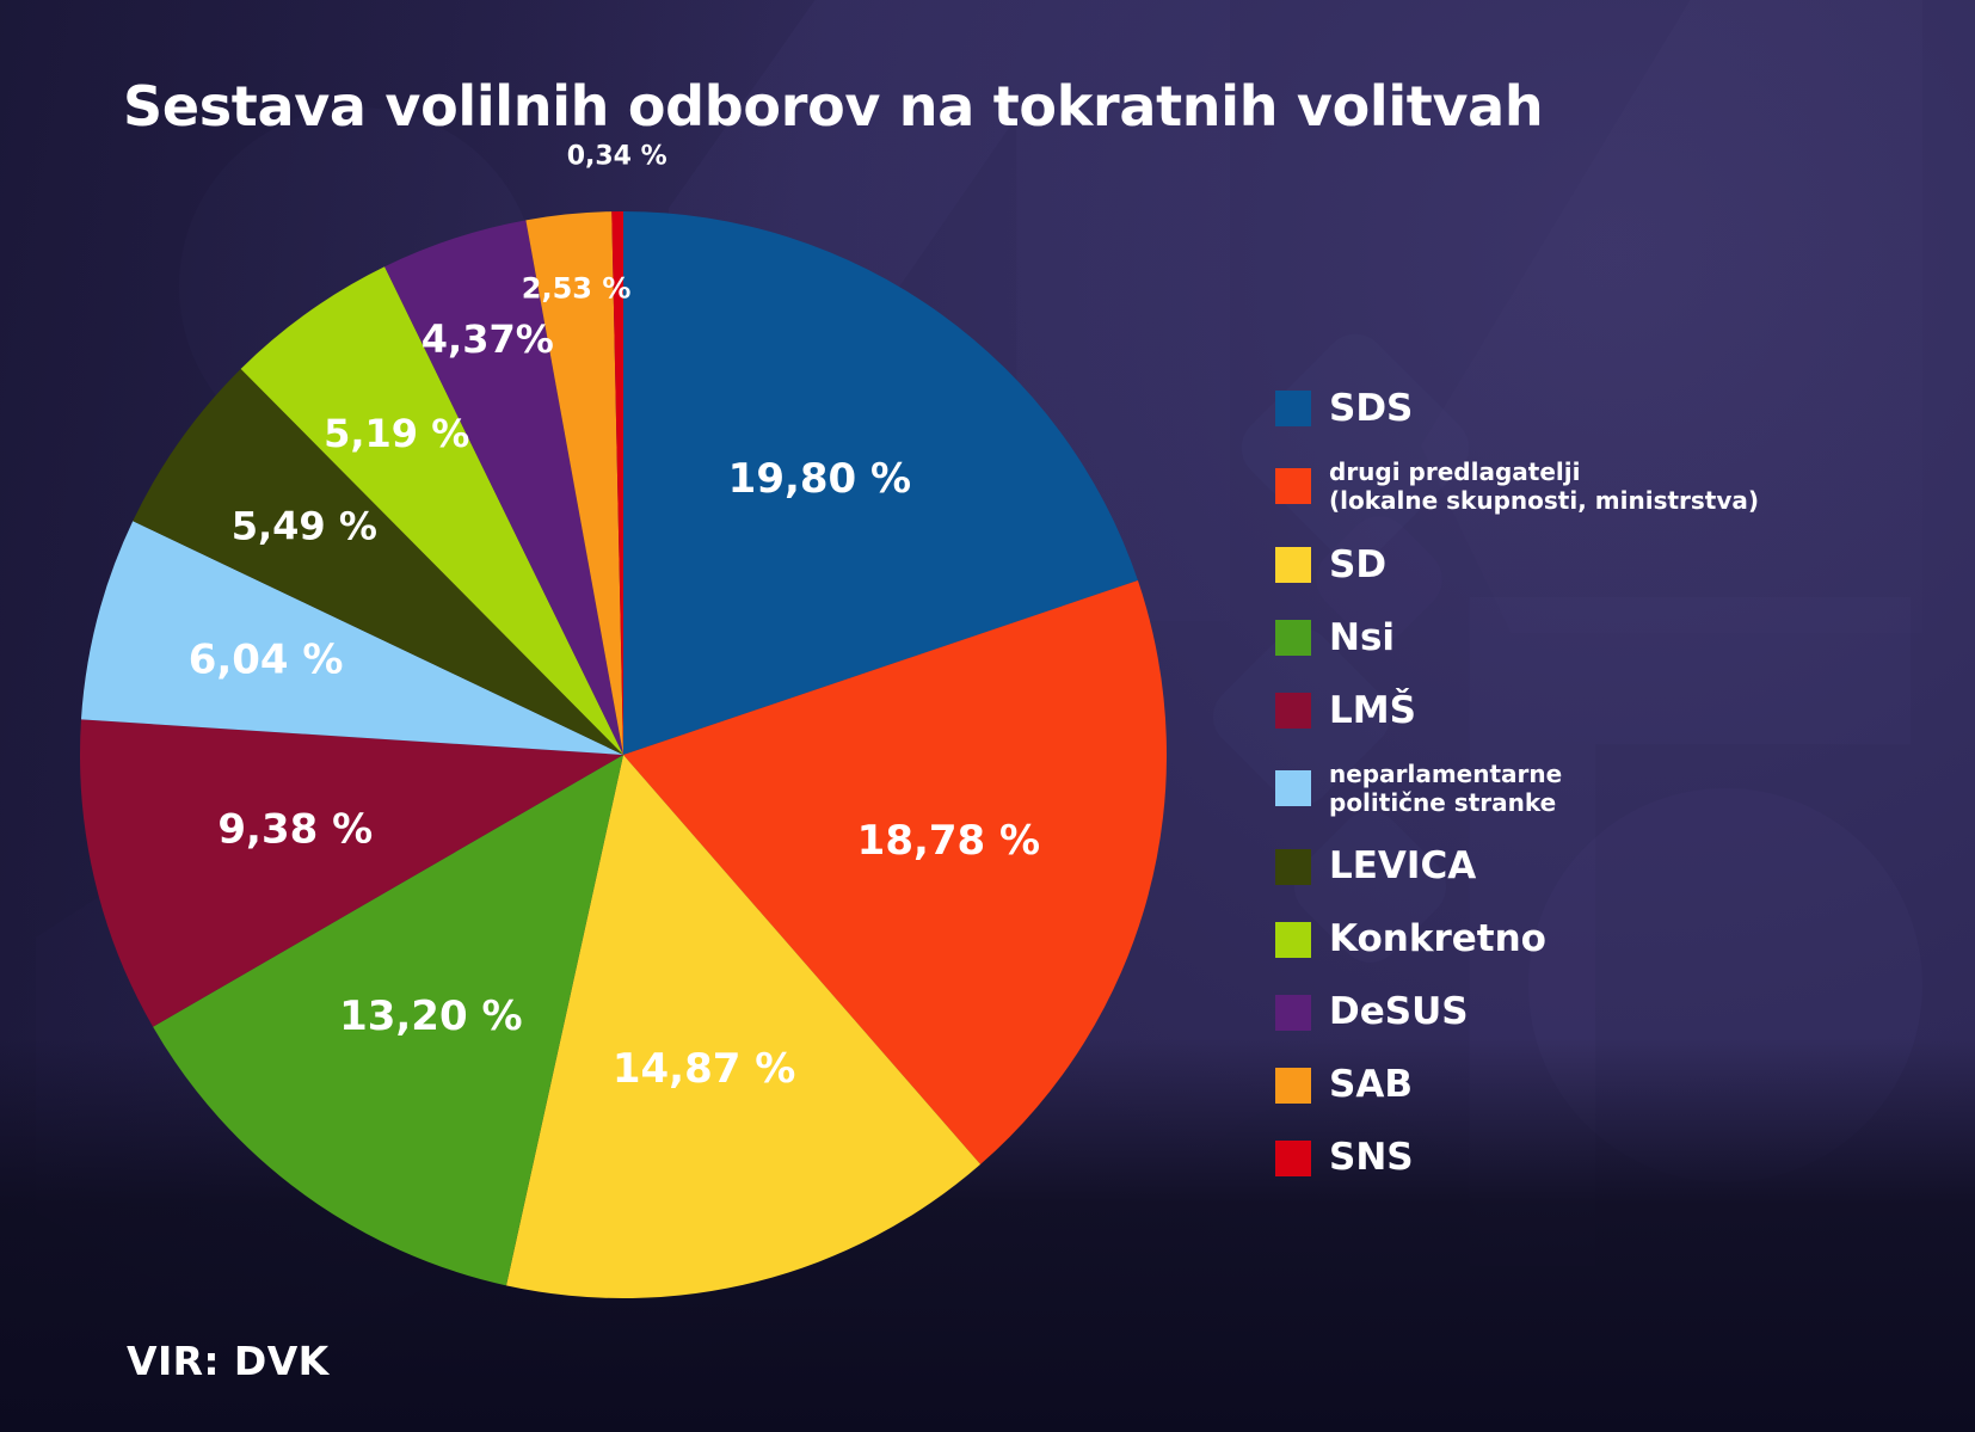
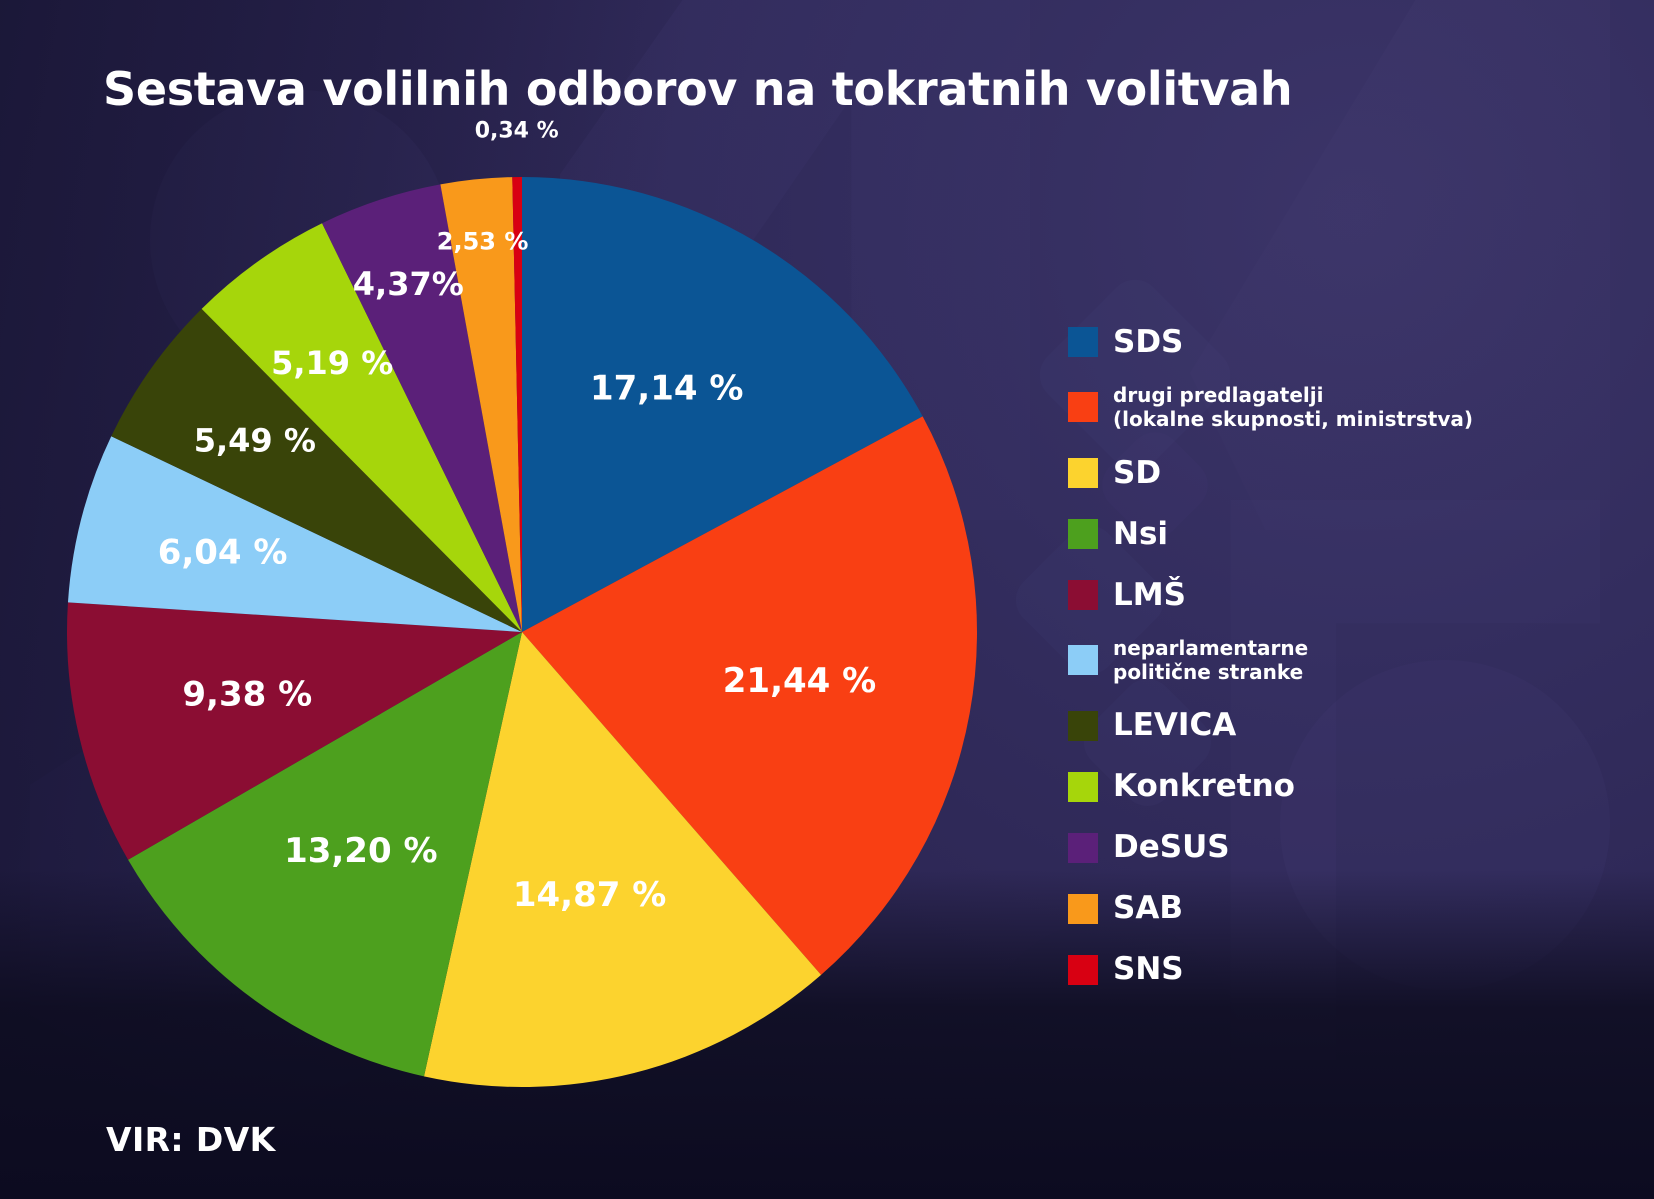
SDS: 19,80 -> 17,14
drugi predlagatelji (lokalne skupnosti, ministrstva): 18,78 -> 21,44
